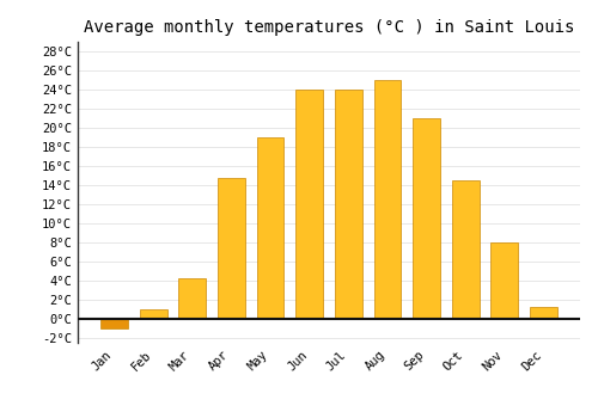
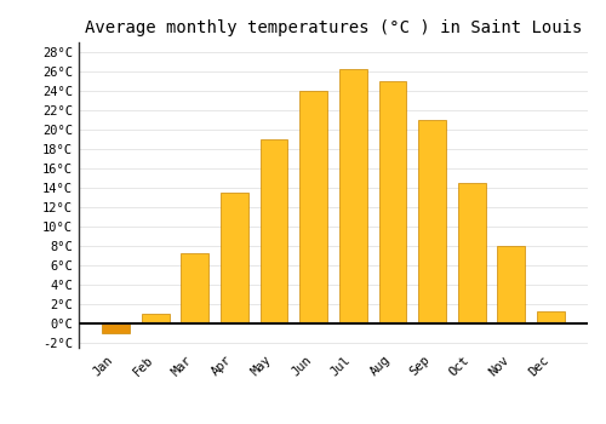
Mar: 4.2°C -> 7.2°C
Apr: 14.8°C -> 13.5°C
Jul: 24.0°C -> 26.2°C
